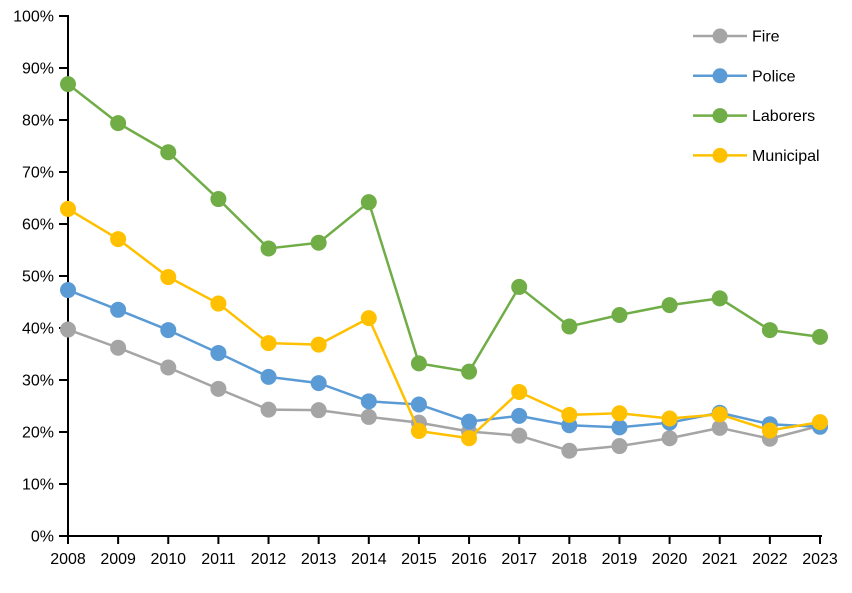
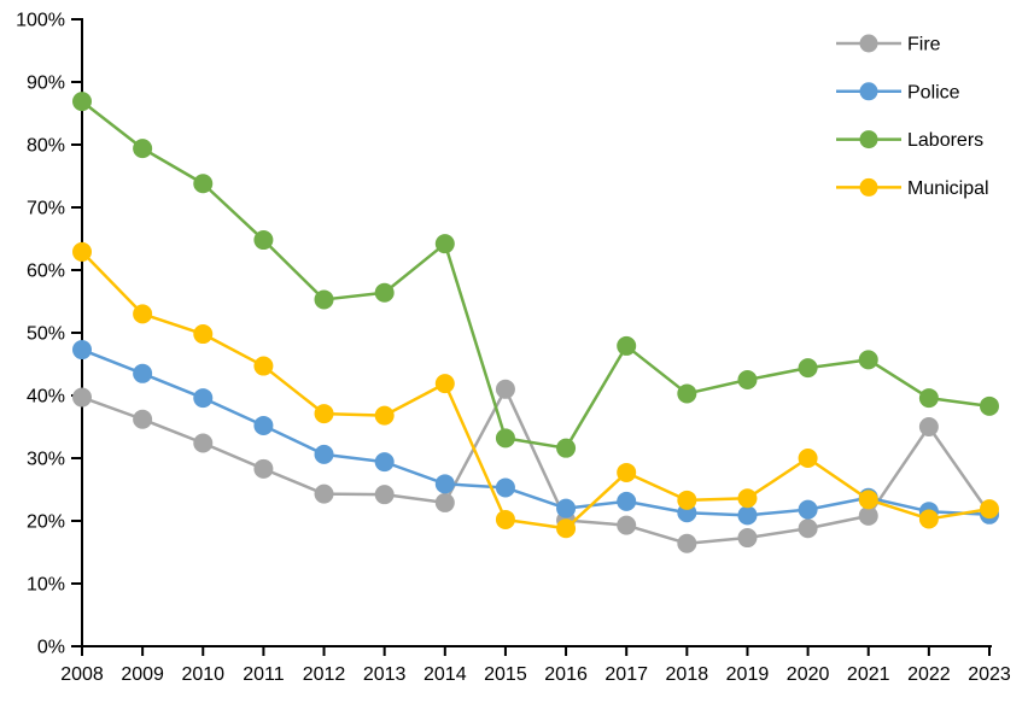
Municipal/2009: 57% -> 53%
Fire/2015: 22% -> 41%
Municipal/2020: 23% -> 30%
Fire/2022: 19% -> 35%
